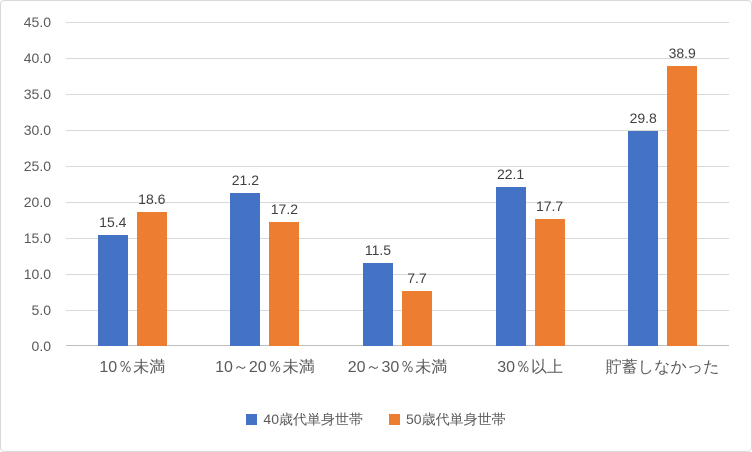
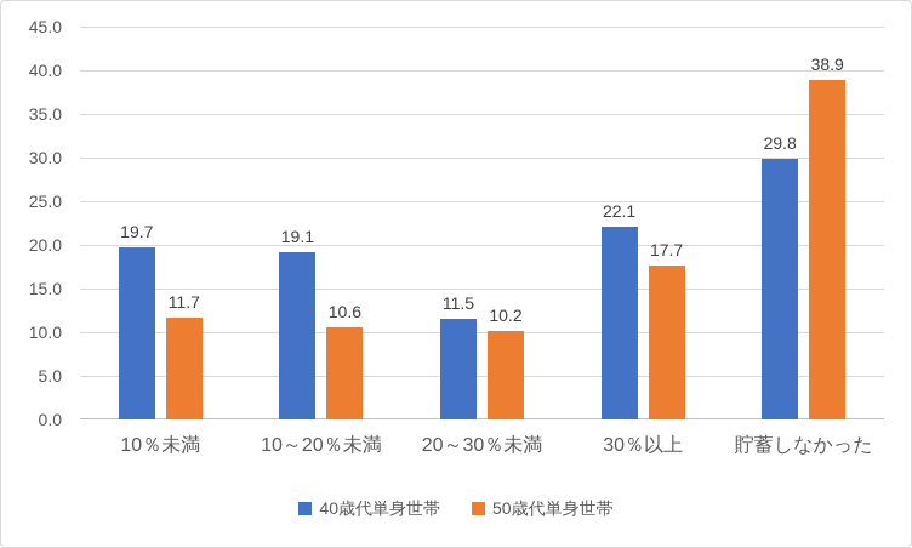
40歳代単身世帯/10％未満: 15.4 -> 19.7
50歳代単身世帯/10％未満: 18.6 -> 11.7
40歳代単身世帯/10～20％未満: 21.2 -> 19.1
50歳代単身世帯/10～20％未満: 17.2 -> 10.6
50歳代単身世帯/20～30％未満: 7.7 -> 10.2
